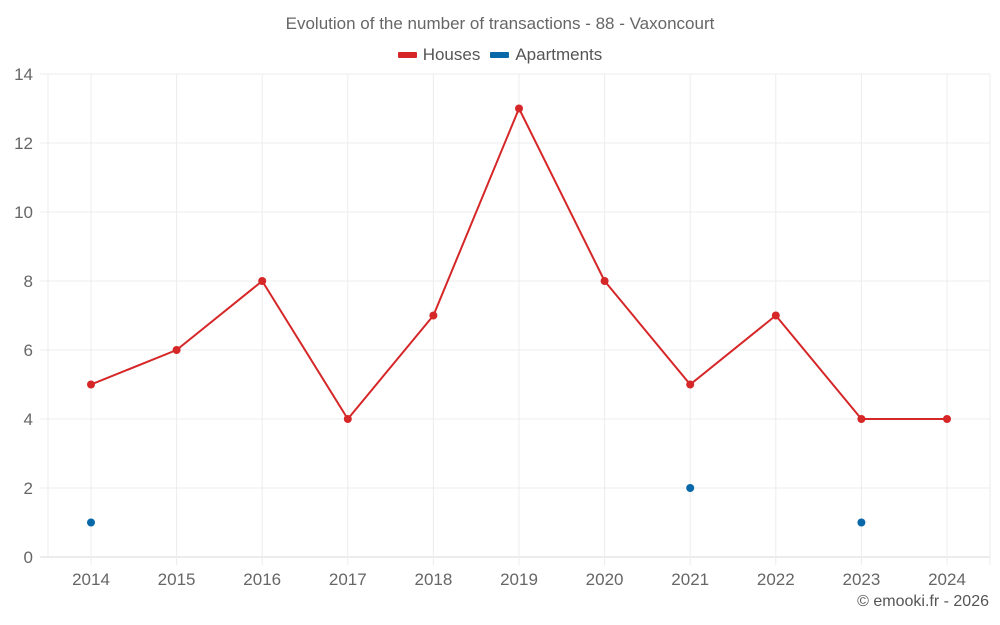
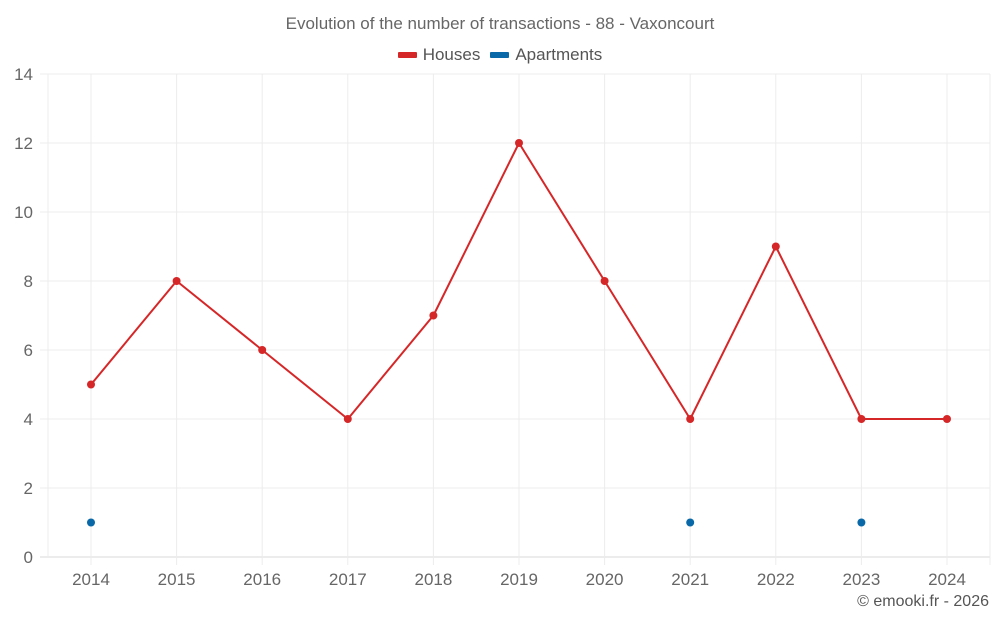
Houses/2015: 6 -> 8
Houses/2016: 8 -> 6
Houses/2019: 13 -> 12
Houses/2021: 5 -> 4
Apartments/2021: 2 -> 1
Houses/2022: 7 -> 9
